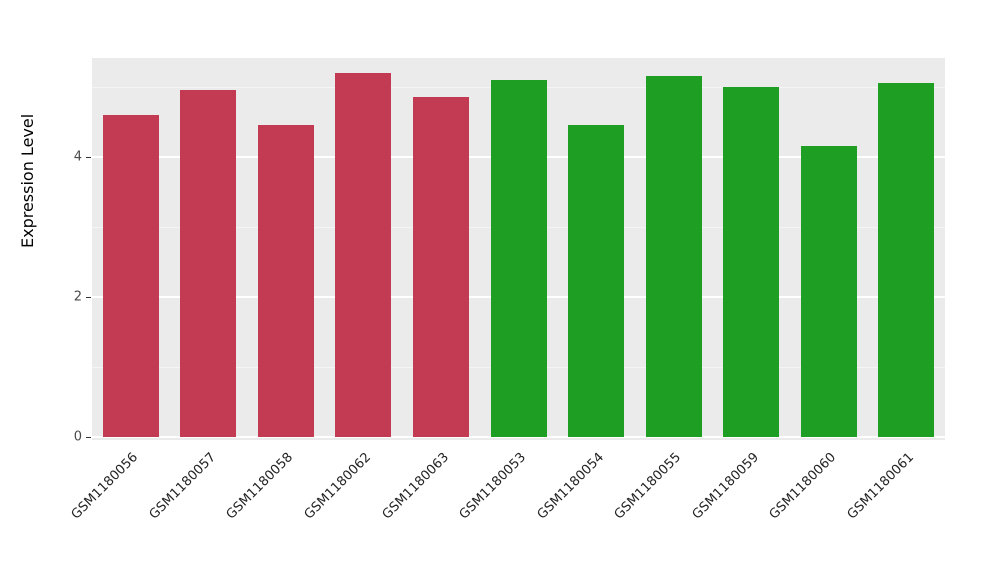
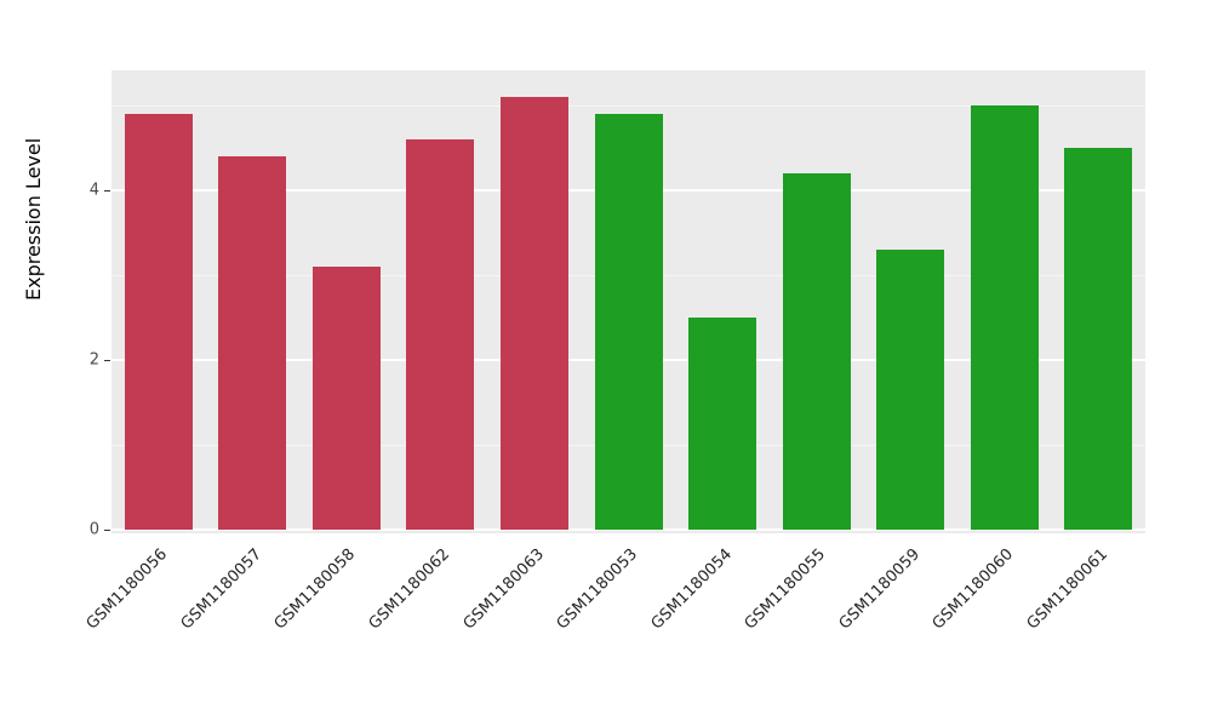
GSM1180056: 4.6 -> 4.9
GSM1180057: 5.0 -> 4.4
GSM1180058: 4.5 -> 3.1
GSM1180062: 5.2 -> 4.6
GSM1180063: 4.8 -> 5.1
GSM1180053: 5.1 -> 4.9
GSM1180054: 4.5 -> 2.5
GSM1180055: 5.2 -> 4.2
GSM1180059: 5.0 -> 3.3
GSM1180060: 4.2 -> 5.0
GSM1180061: 5.0 -> 4.5
